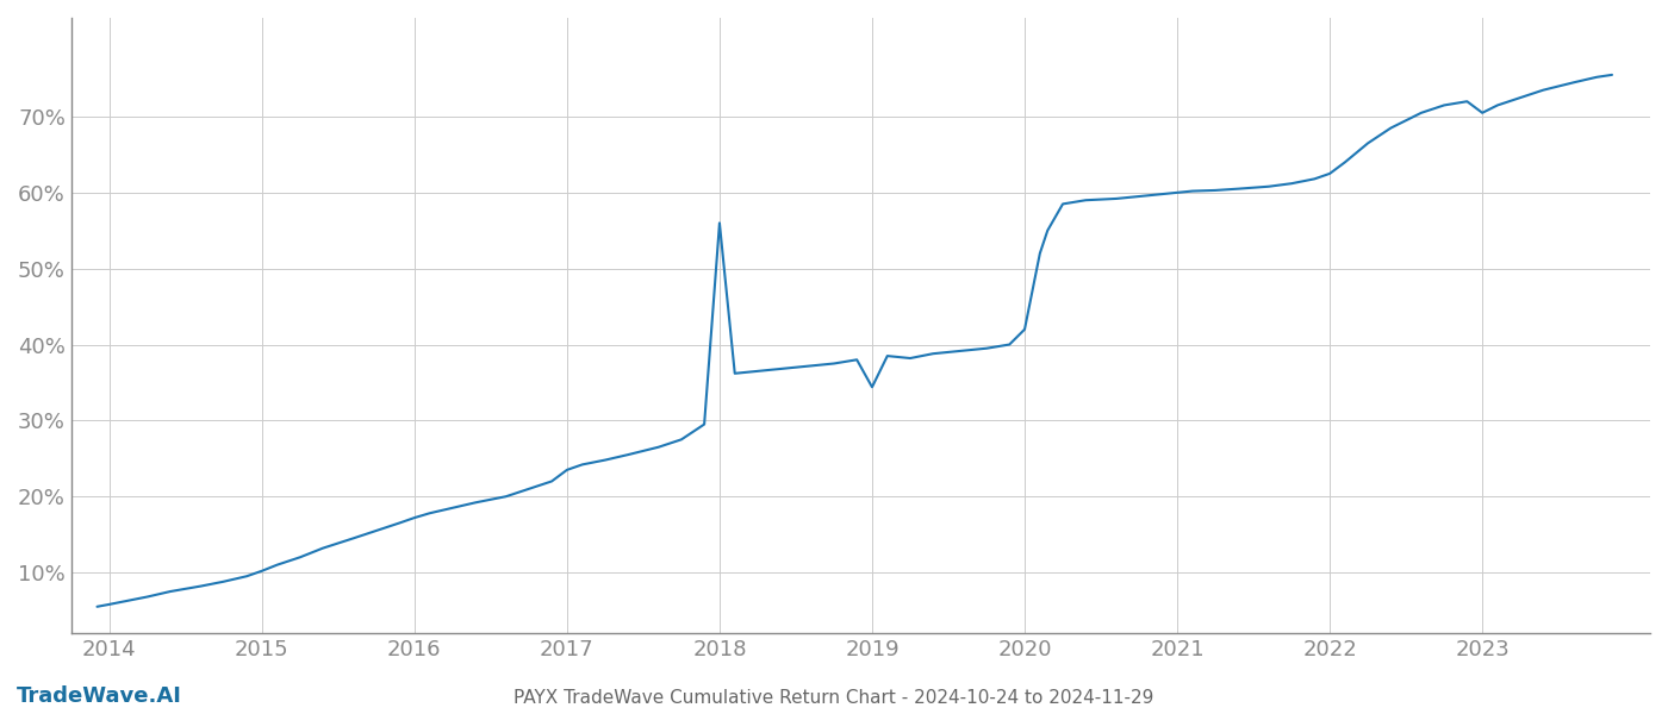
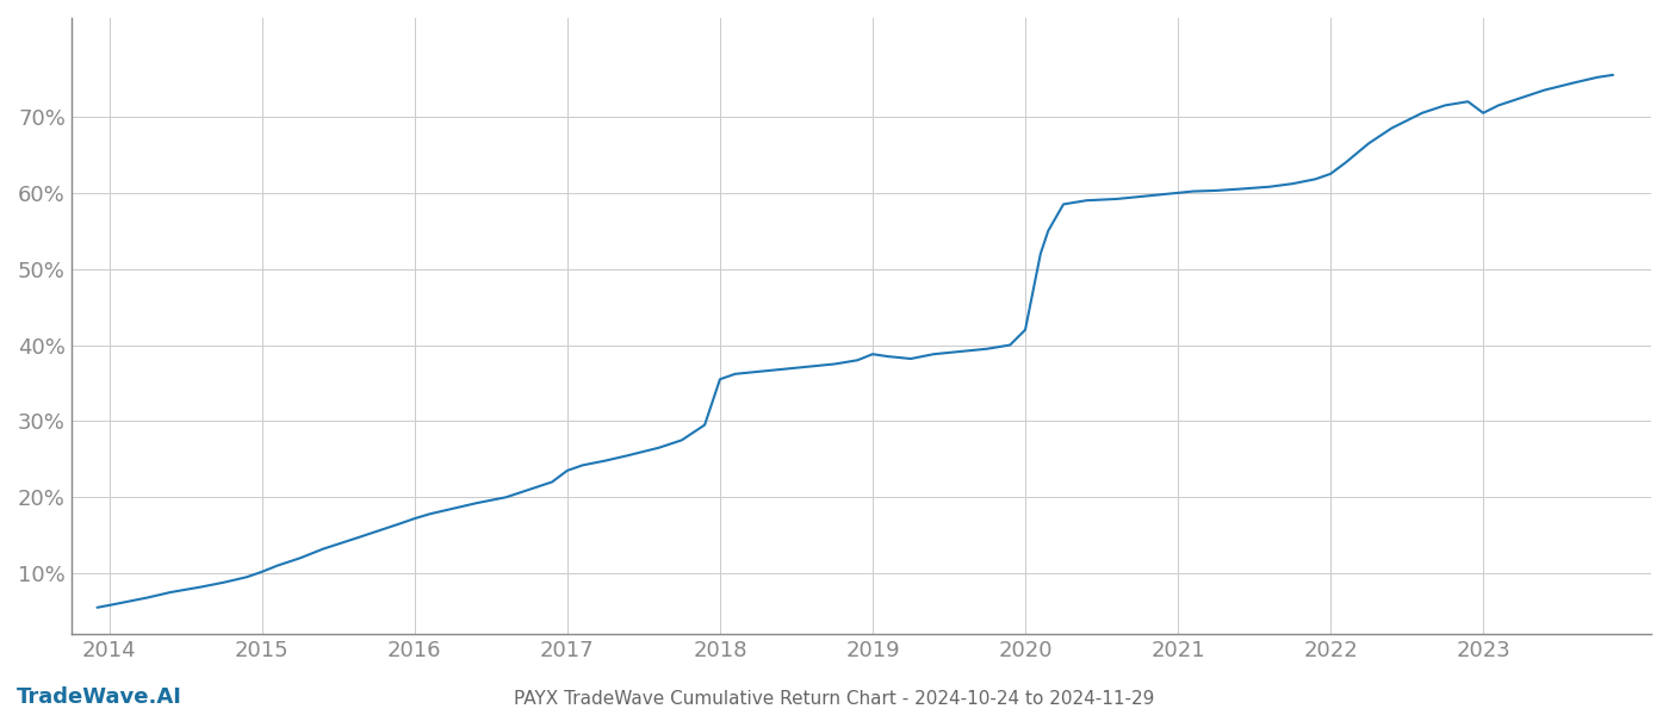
2018: 56.0% -> 35.5%
2019: 34.4% -> 38.8%
